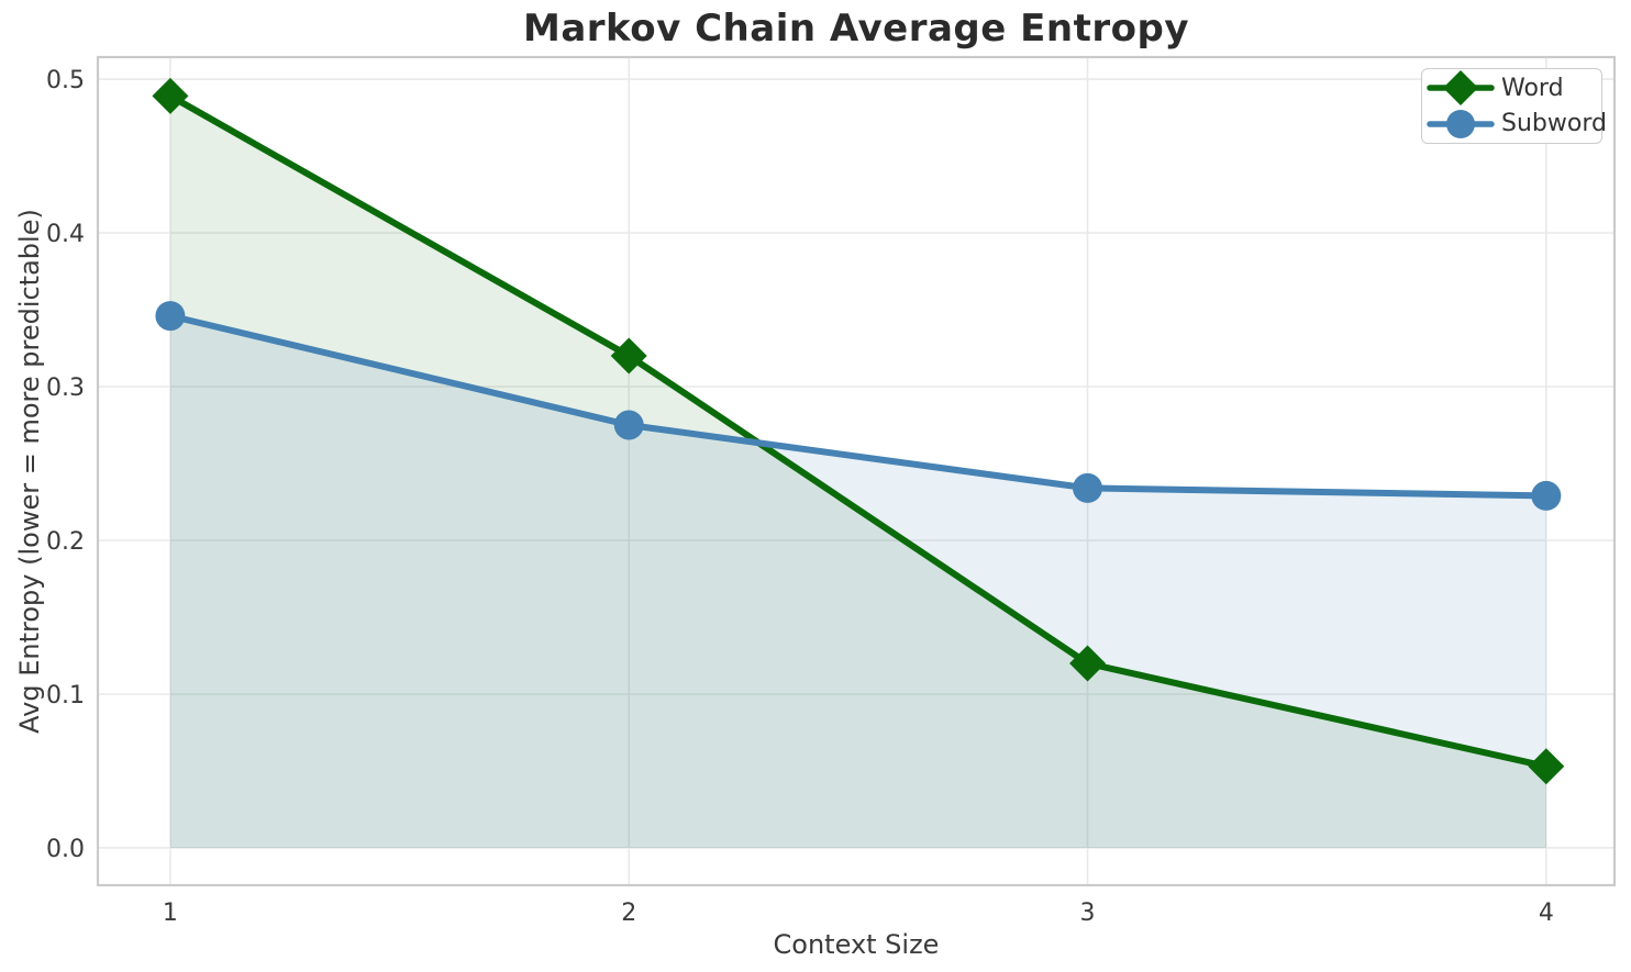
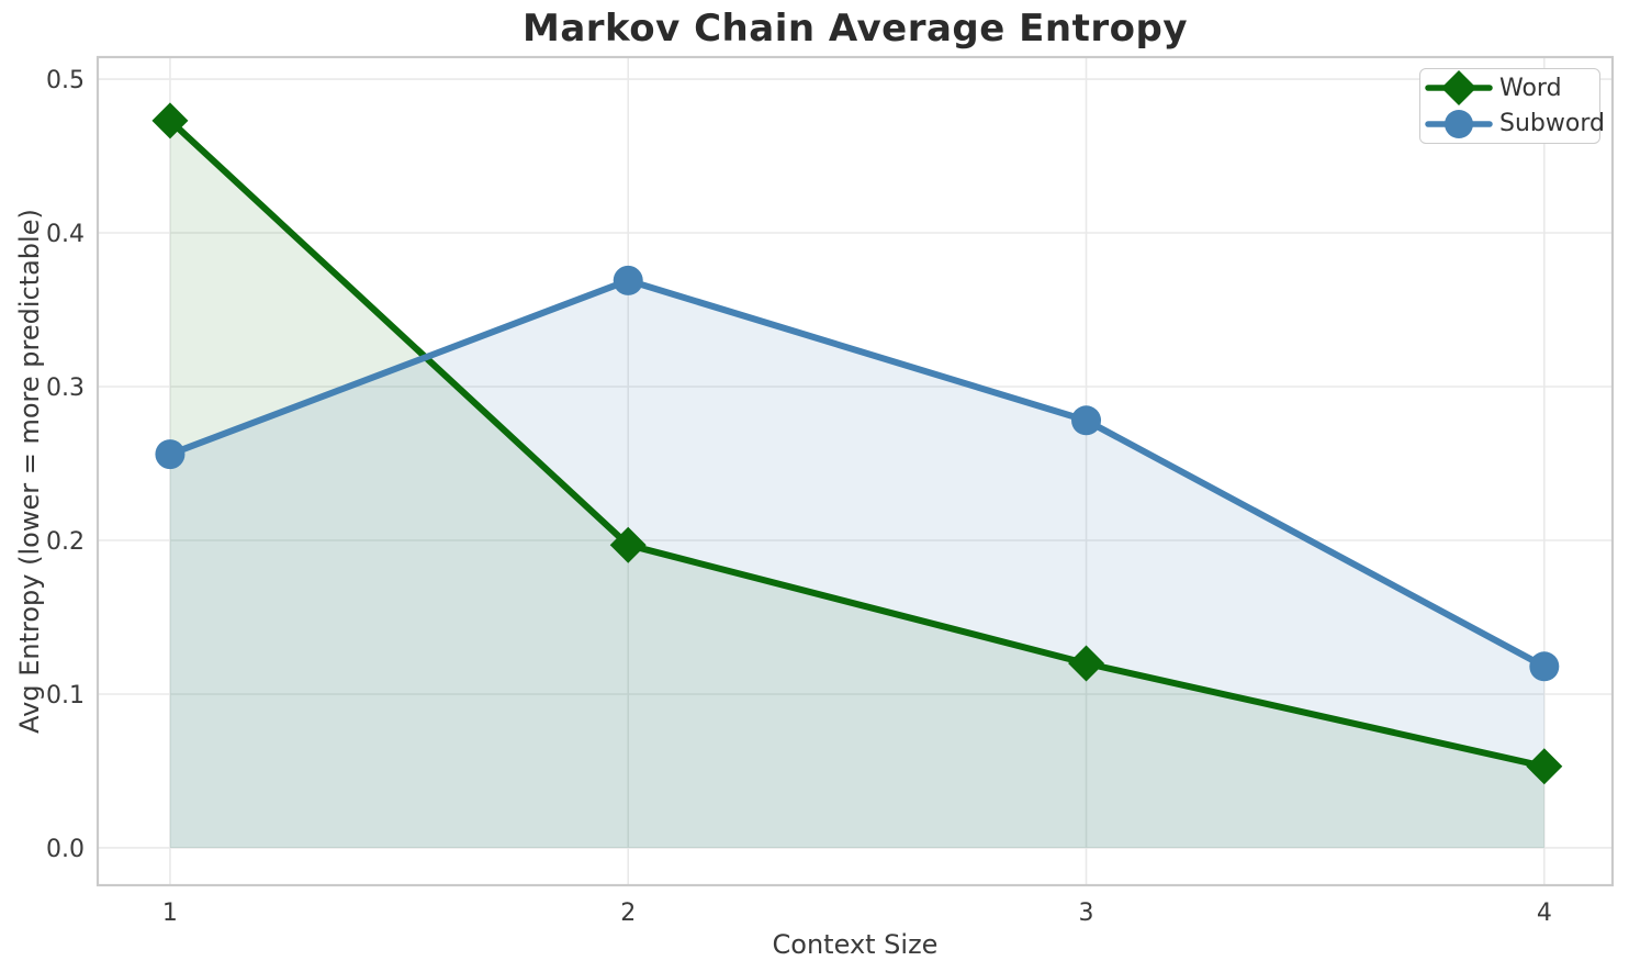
Word/1: 0.489 -> 0.473
Subword/1: 0.346 -> 0.256
Word/2: 0.320 -> 0.197
Subword/2: 0.275 -> 0.369
Subword/3: 0.234 -> 0.278
Subword/4: 0.229 -> 0.118
